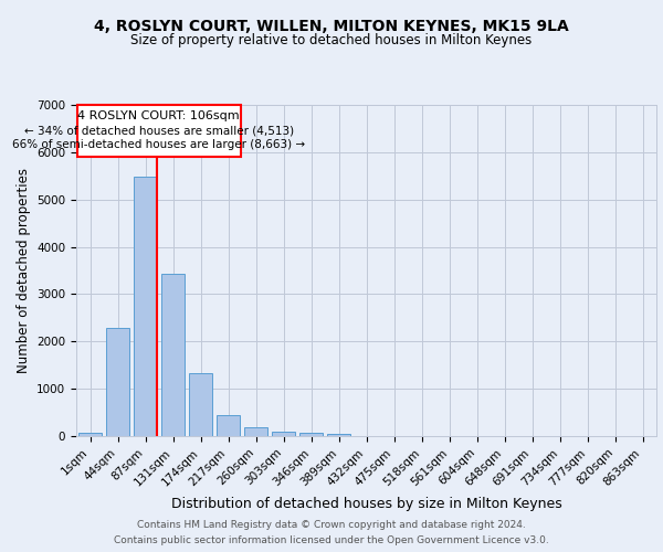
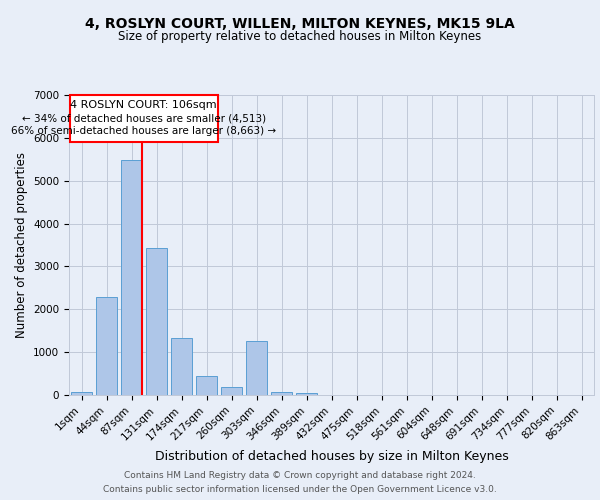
303sqm: 100 -> 1250
